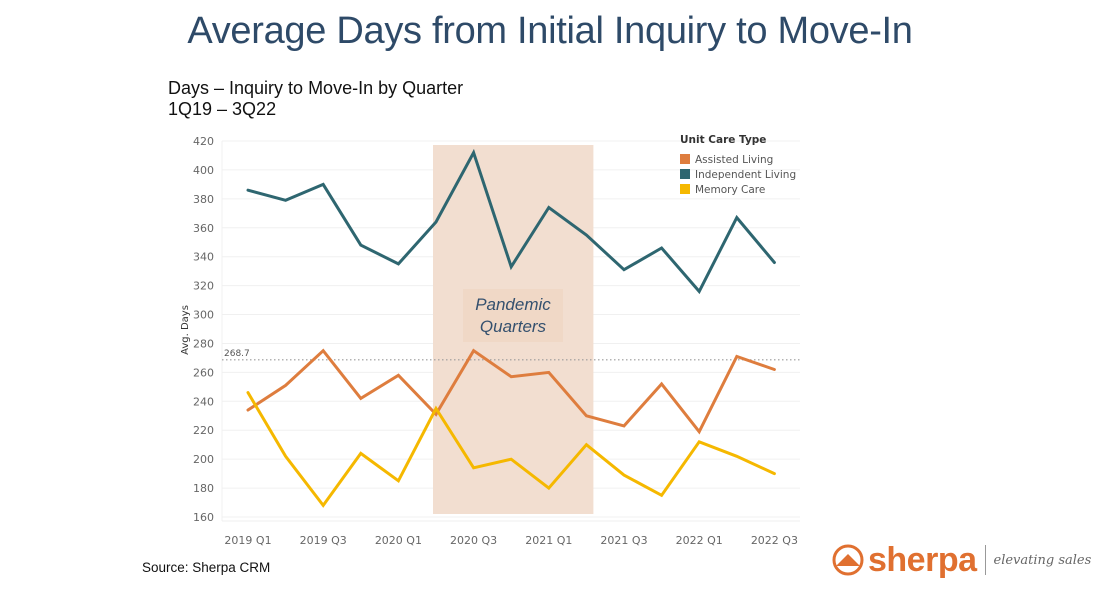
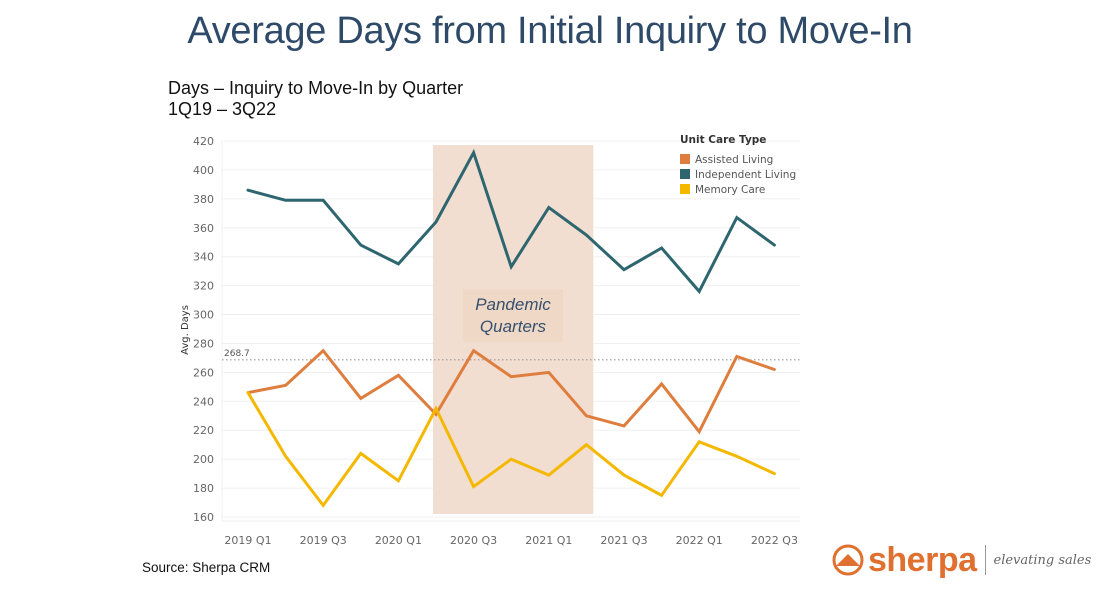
Assisted Living/2019 Q1: 234 -> 246
Independent Living/2019 Q3: 390 -> 379
Memory Care/2020 Q3: 194 -> 181
Memory Care/2021 Q1: 180 -> 189
Independent Living/2022 Q3: 336 -> 348
